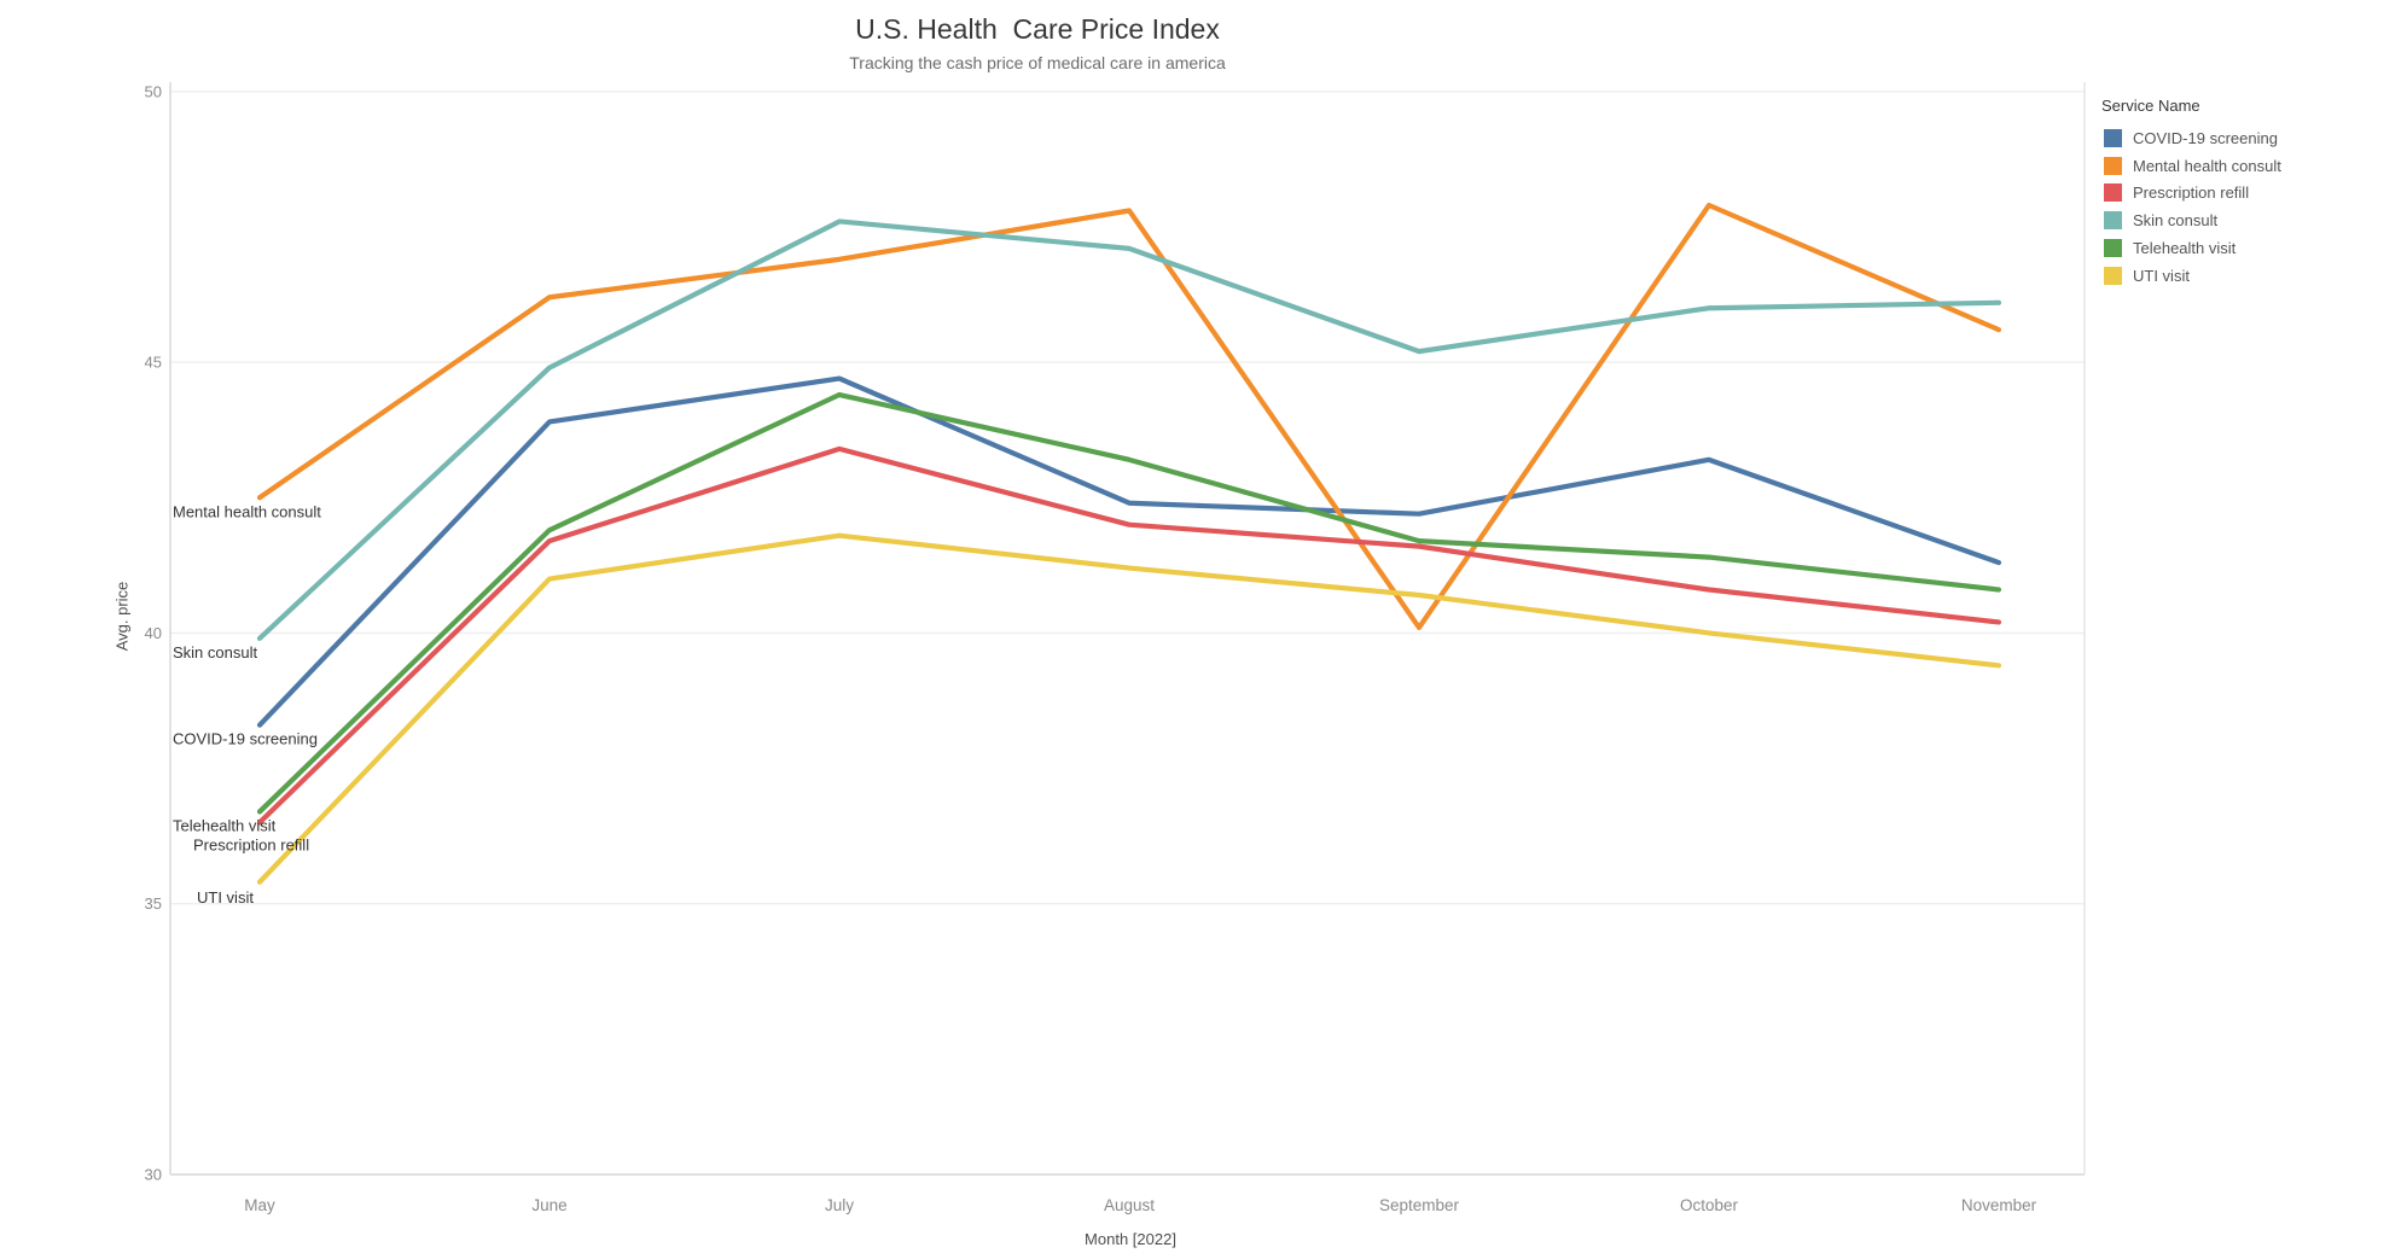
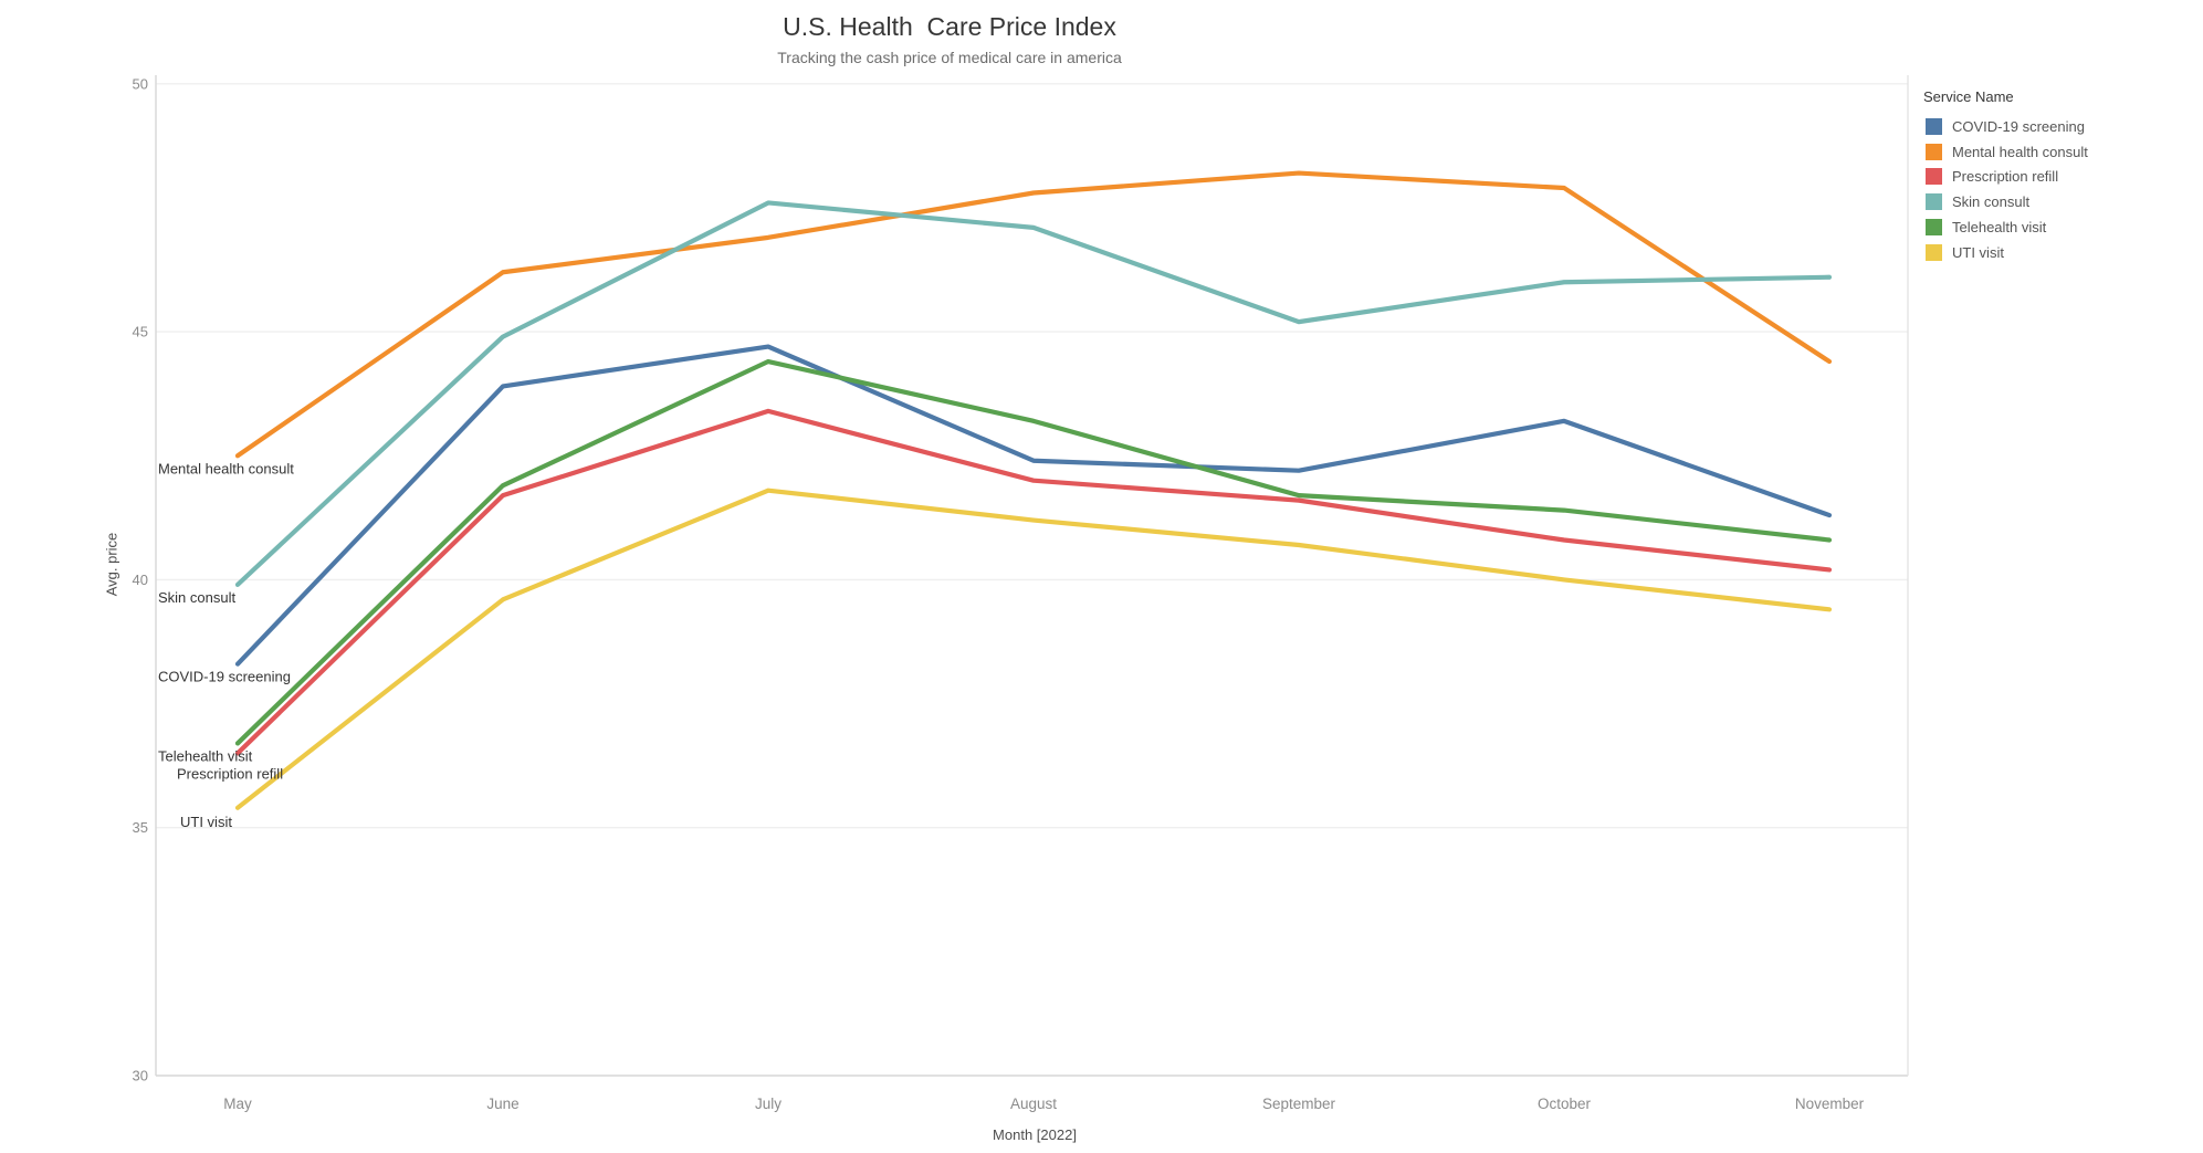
UTI visit/June: 41.0 -> 39.6
Mental health consult/September: 40.1 -> 48.2
Mental health consult/November: 45.6 -> 44.4
